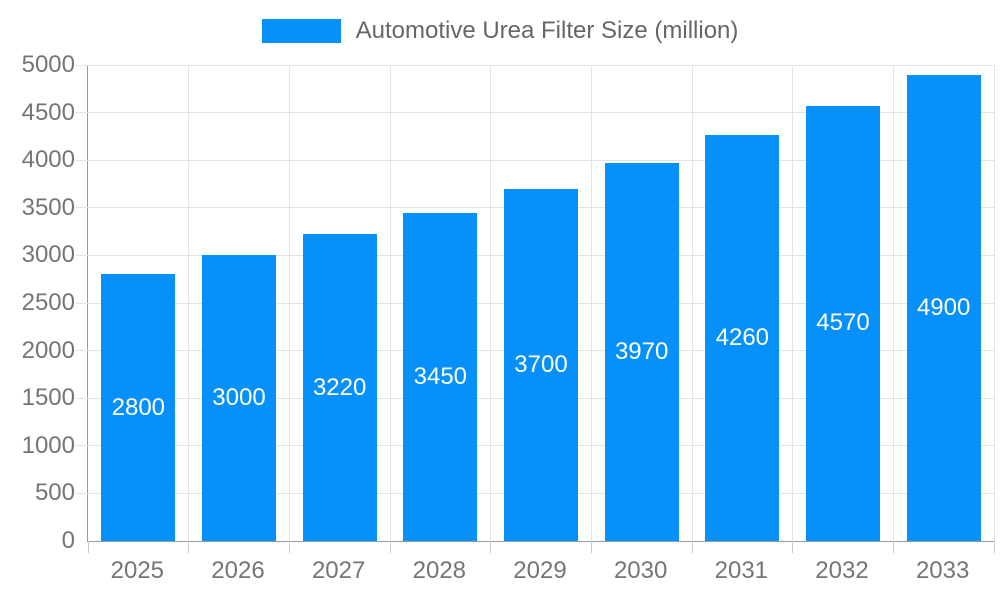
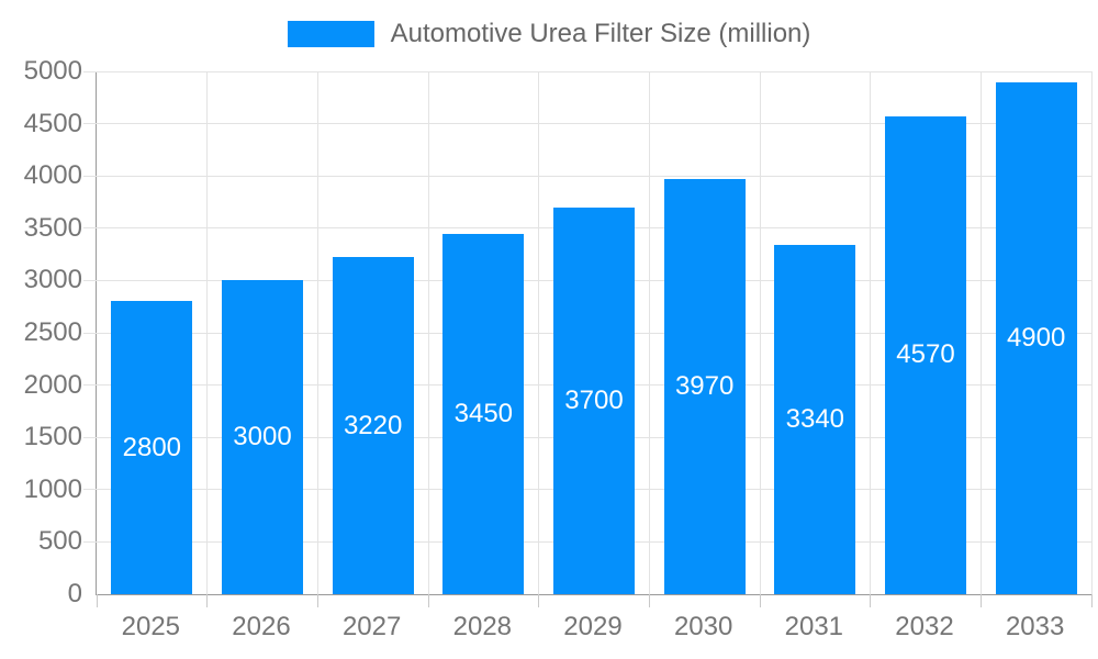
2031: 4260 -> 3340
